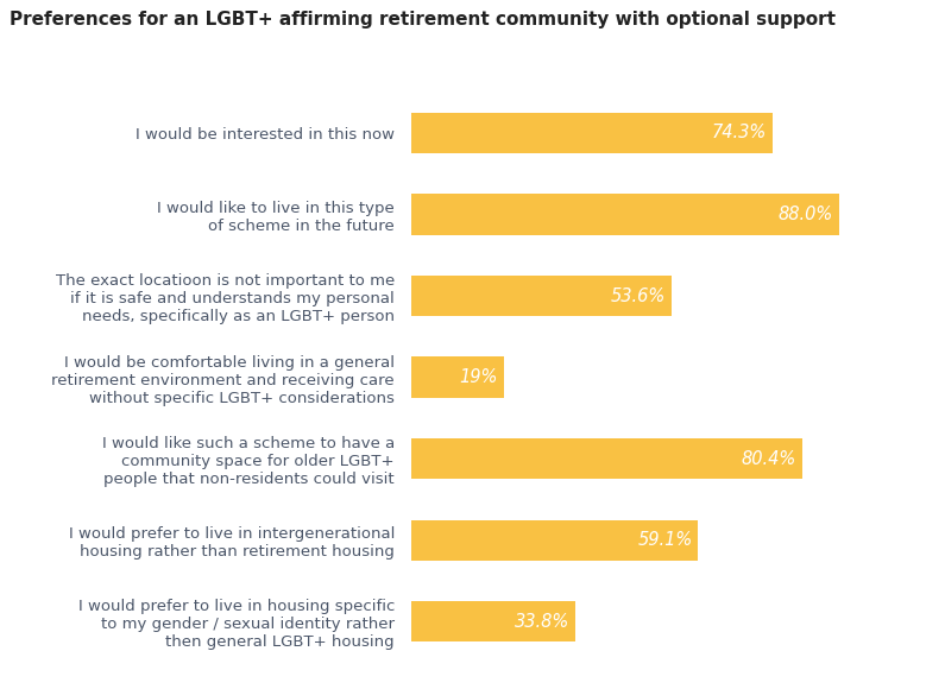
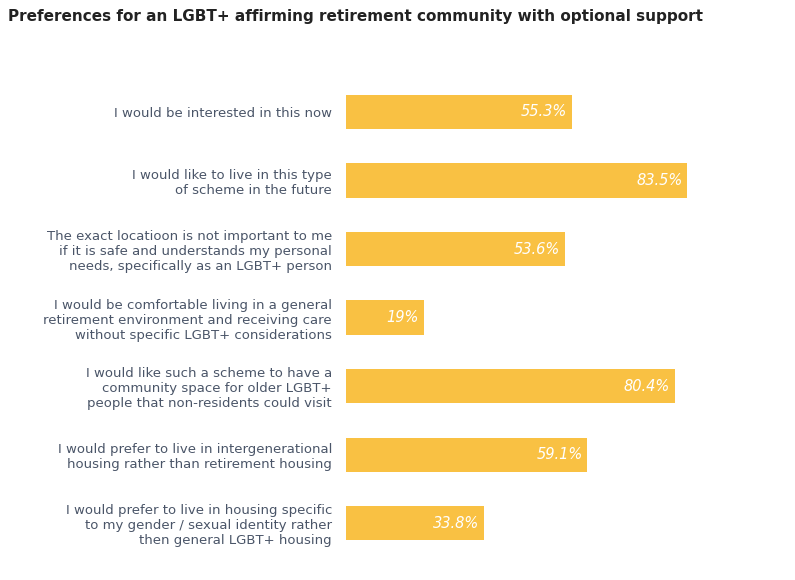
I would be interested in this now: 74.3% -> 55.3%
I would like to live in this type of scheme in the future: 88.0% -> 83.5%
